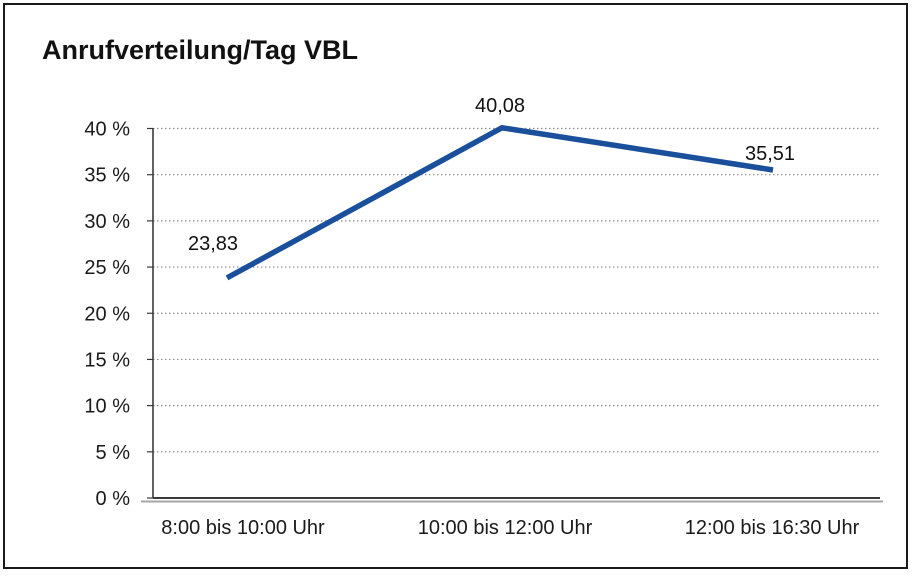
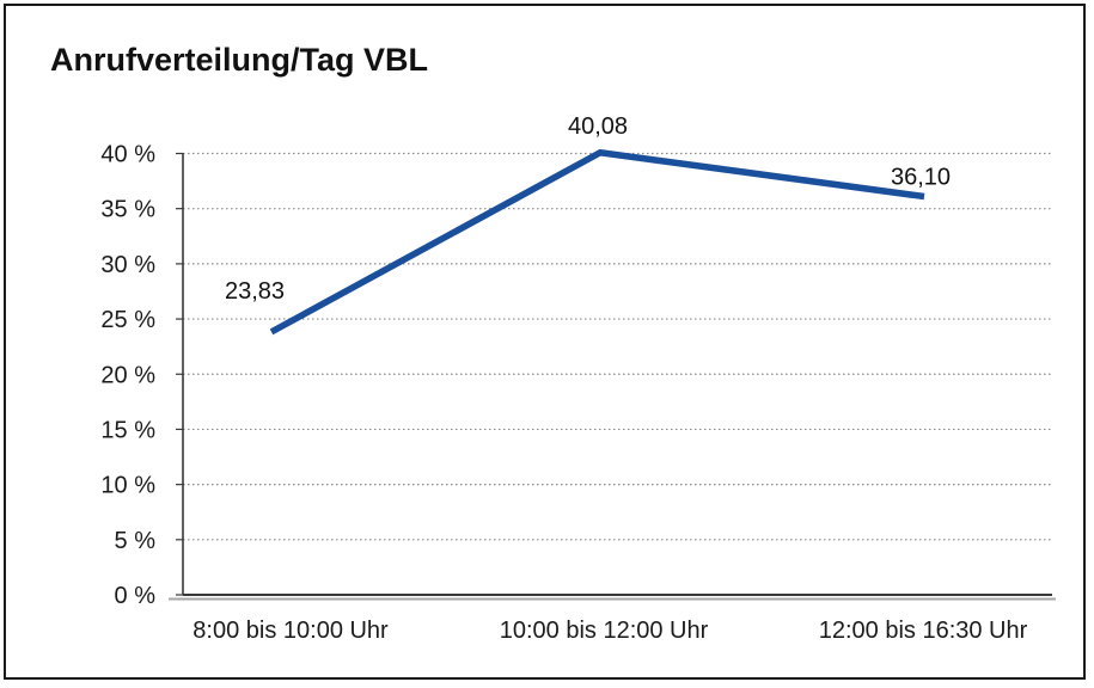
12:00 bis 16:30 Uhr: 35,51 -> 36,10
